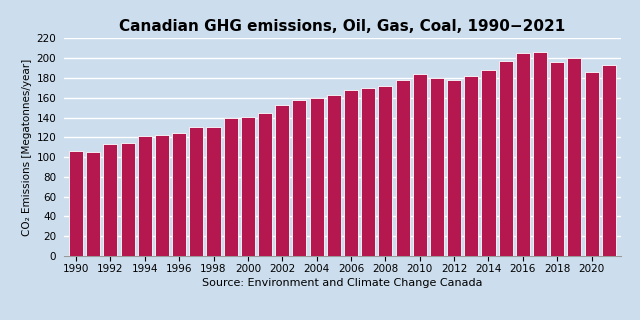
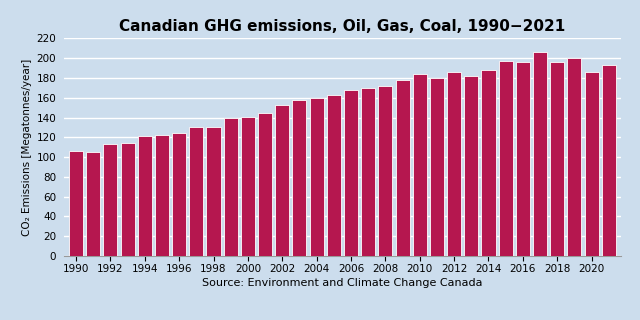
2012: 178 -> 186
2016: 205 -> 196
